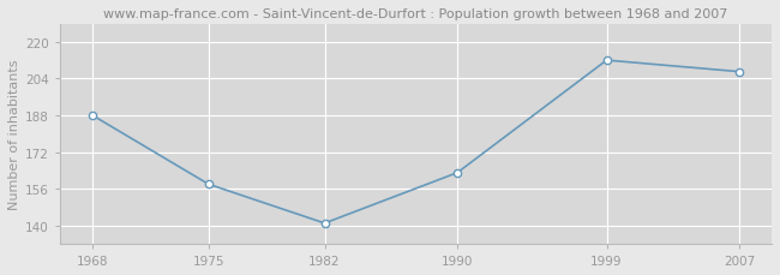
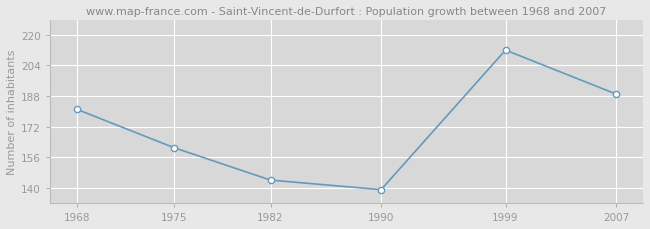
1968: 188 -> 181
1975: 158 -> 161
1982: 141 -> 144
1990: 163 -> 139
2007: 207 -> 189
